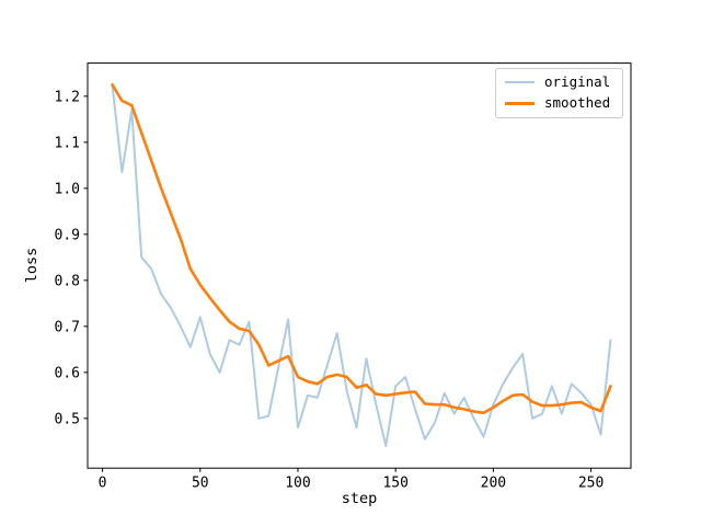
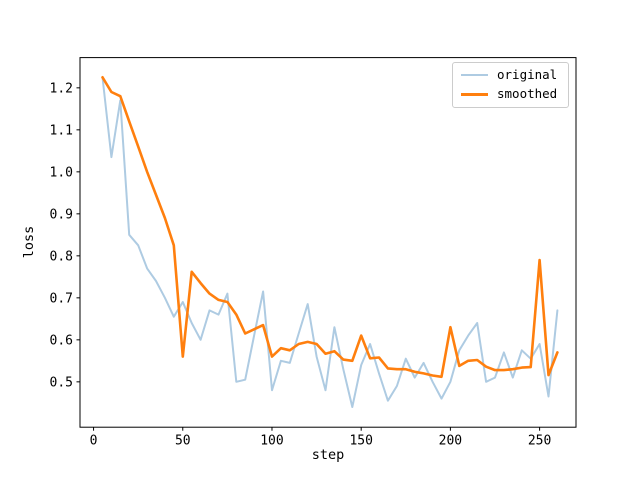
original/50: 0.72 -> 0.69
smoothed/50: 0.79 -> 0.56
smoothed/100: 0.59 -> 0.56
original/150: 0.57 -> 0.54
smoothed/150: 0.55 -> 0.61
original/200: 0.53 -> 0.50
smoothed/200: 0.52 -> 0.63
original/250: 0.53 -> 0.59
smoothed/250: 0.52 -> 0.79
